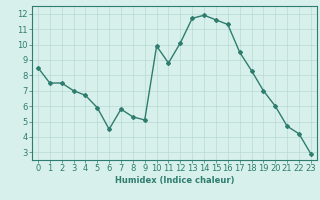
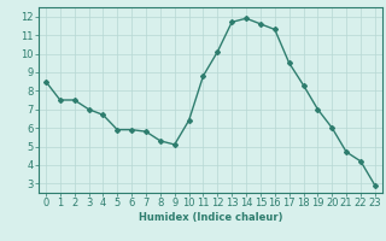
6: 4.5 -> 5.9
10: 9.9 -> 6.4
